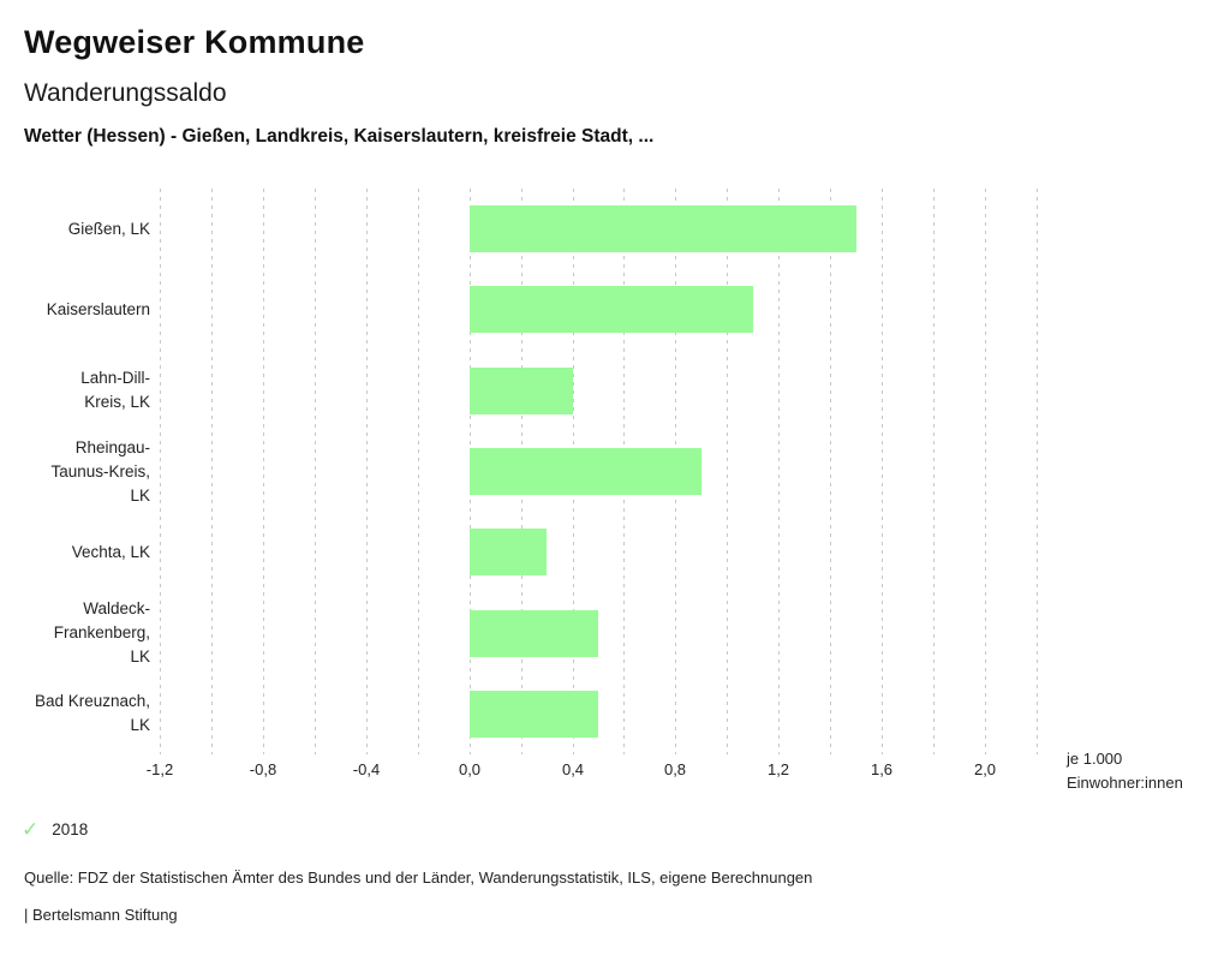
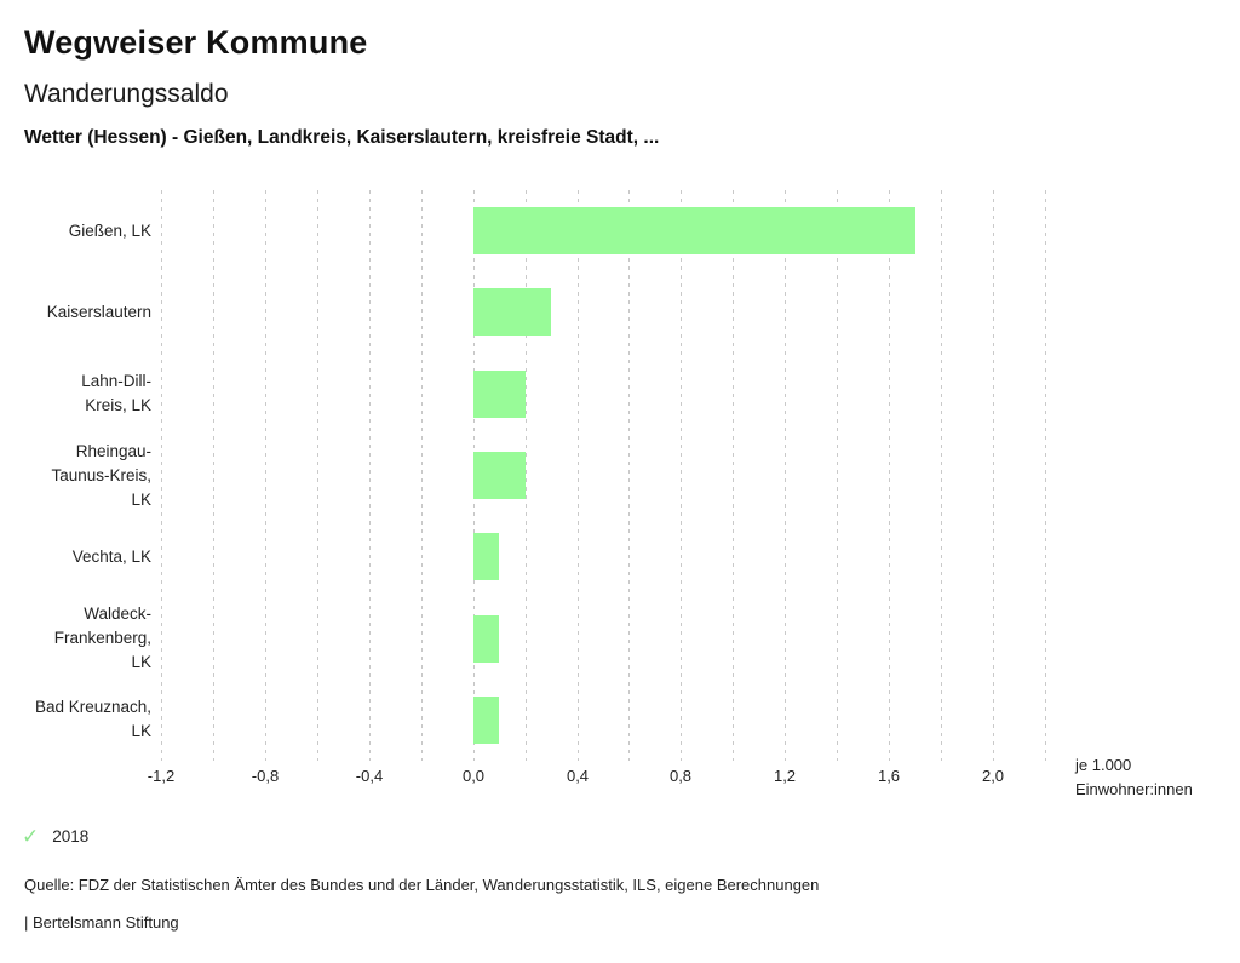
Gießen, LK: 1,5 -> 1,7
Kaiserslautern: 1,1 -> 0,3
Lahn-Dill-Kreis, LK: 0,4 -> 0,2
Rheingau-Taunus-Kreis, LK: 0,9 -> 0,2
Vechta, LK: 0,3 -> 0,1
Waldeck-Frankenberg, LK: 0,5 -> 0,1
Bad Kreuznach, LK: 0,5 -> 0,1
